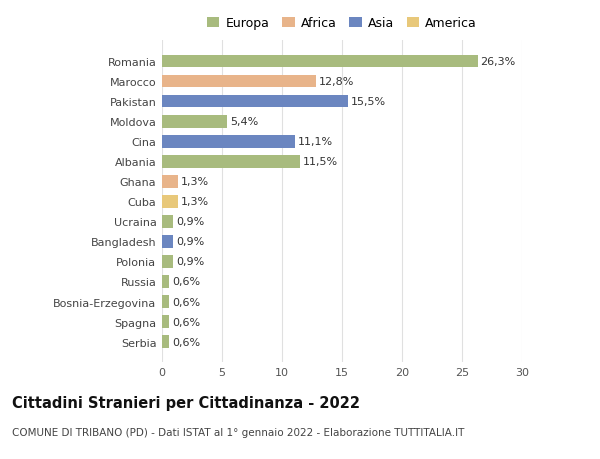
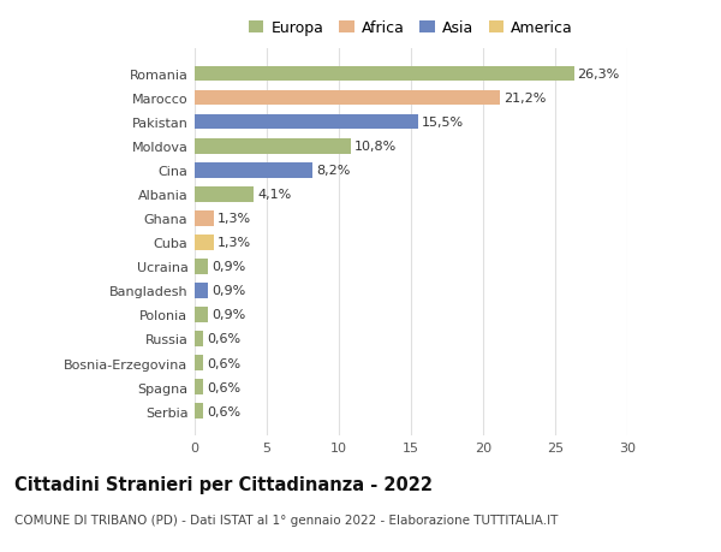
Marocco: 12,8% -> 21,2%
Moldova: 5,4% -> 10,8%
Cina: 11,1% -> 8,2%
Albania: 11,5% -> 4,1%
